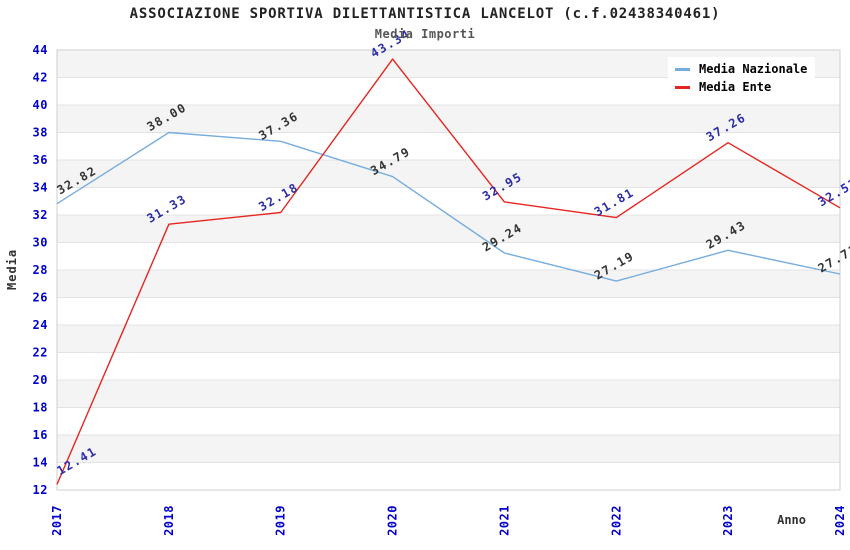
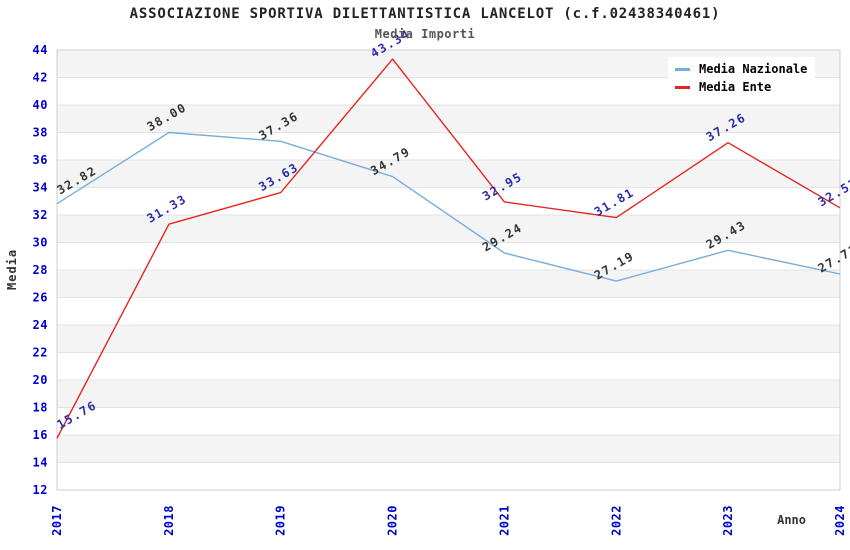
Media Ente/2017: 12.41 -> 15.76
Media Ente/2019: 32.18 -> 33.63
